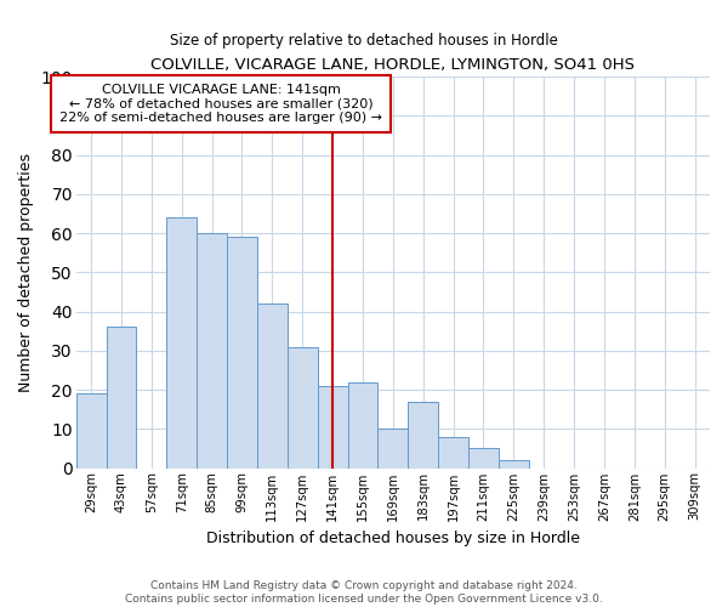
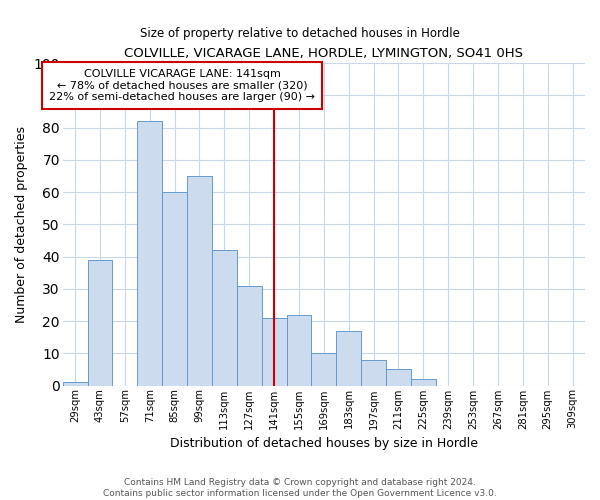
29sqm: 19 -> 1
43sqm: 36 -> 39
71sqm: 64 -> 82
99sqm: 59 -> 65
